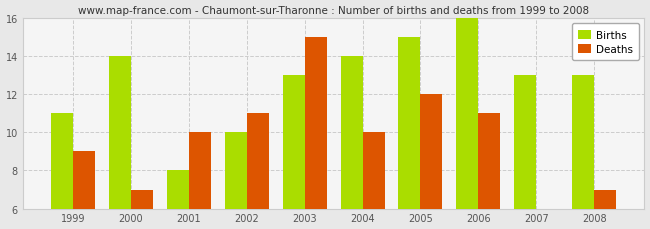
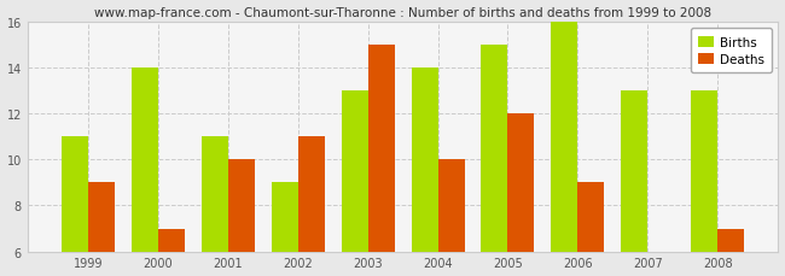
Births/2001: 8 -> 11
Births/2002: 10 -> 9
Deaths/2006: 11 -> 9
